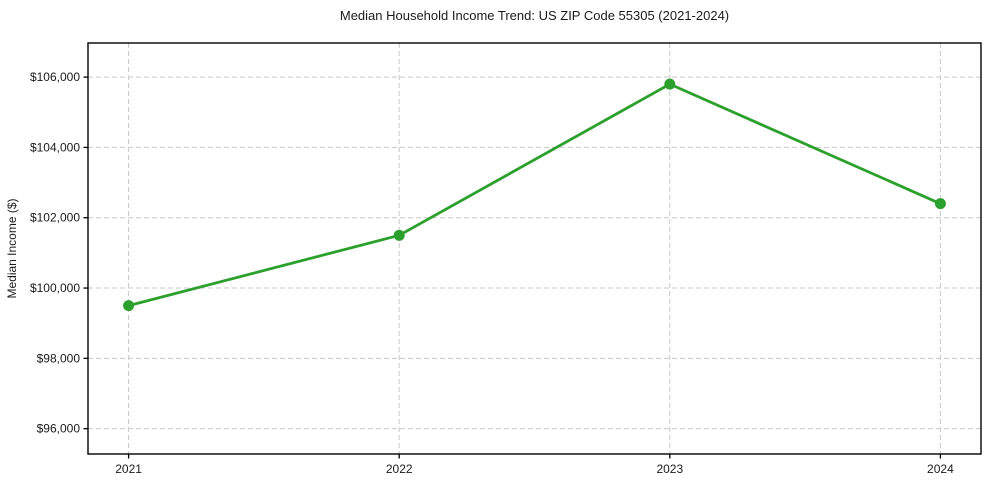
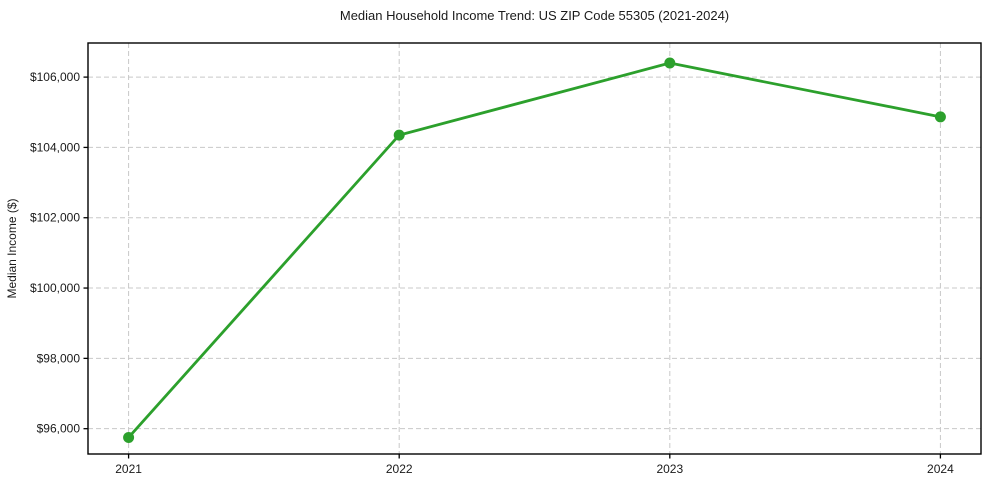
2021: $99500 -> $95800
2022: $101500 -> $104400
2023: $105800 -> $106400
2024: $102400 -> $104900
